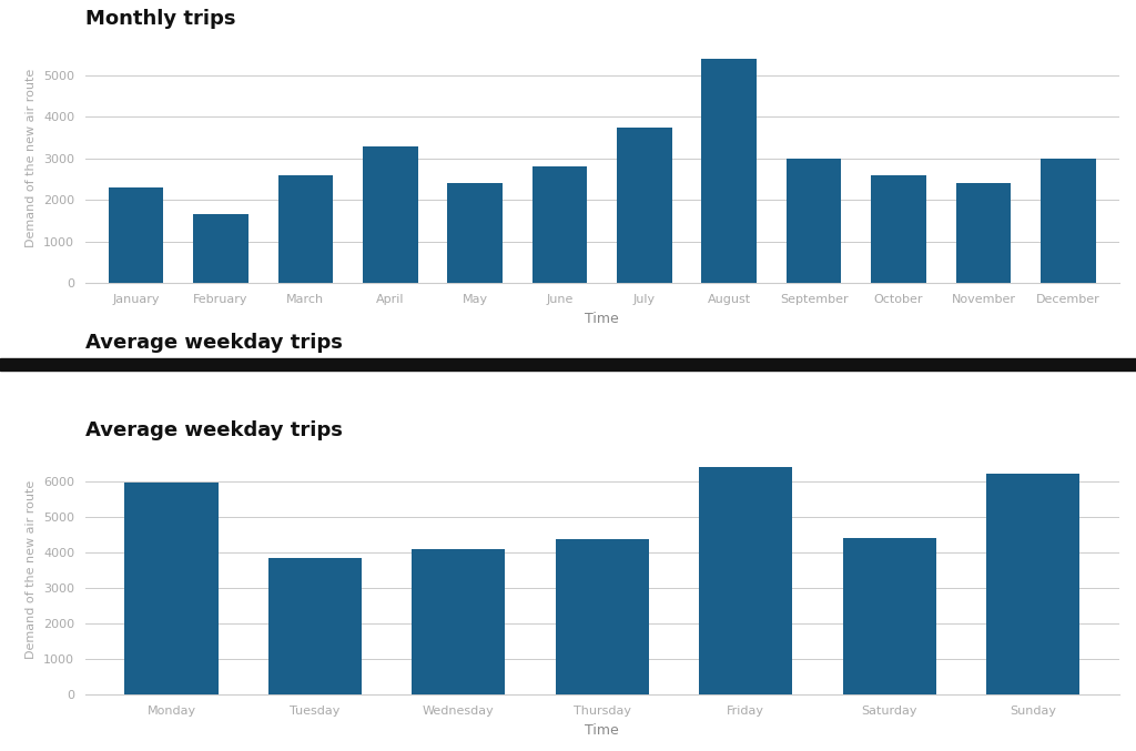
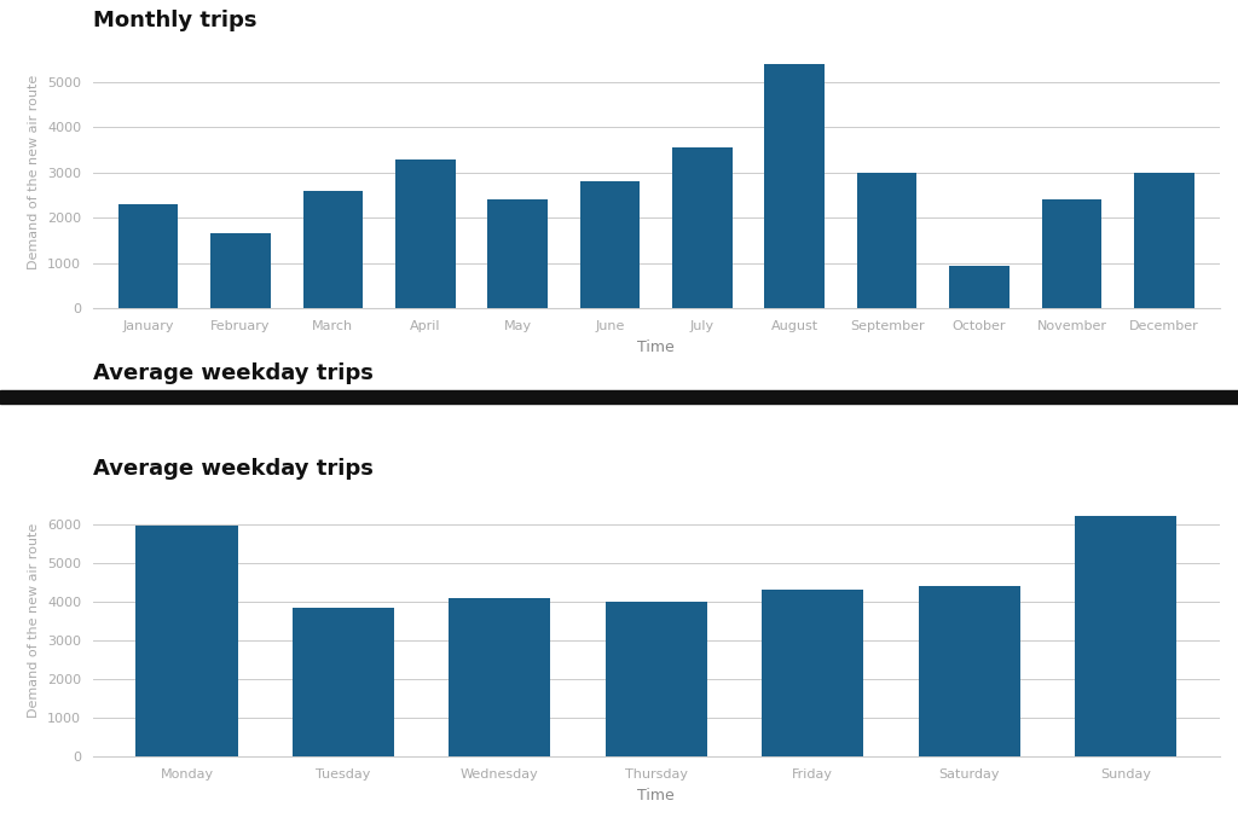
Monthly trips/July: 3750 -> 3550
Monthly trips/October: 2600 -> 950
Average weekday trips/Thursday: 4380 -> 4000
Average weekday trips/Friday: 6400 -> 4300
